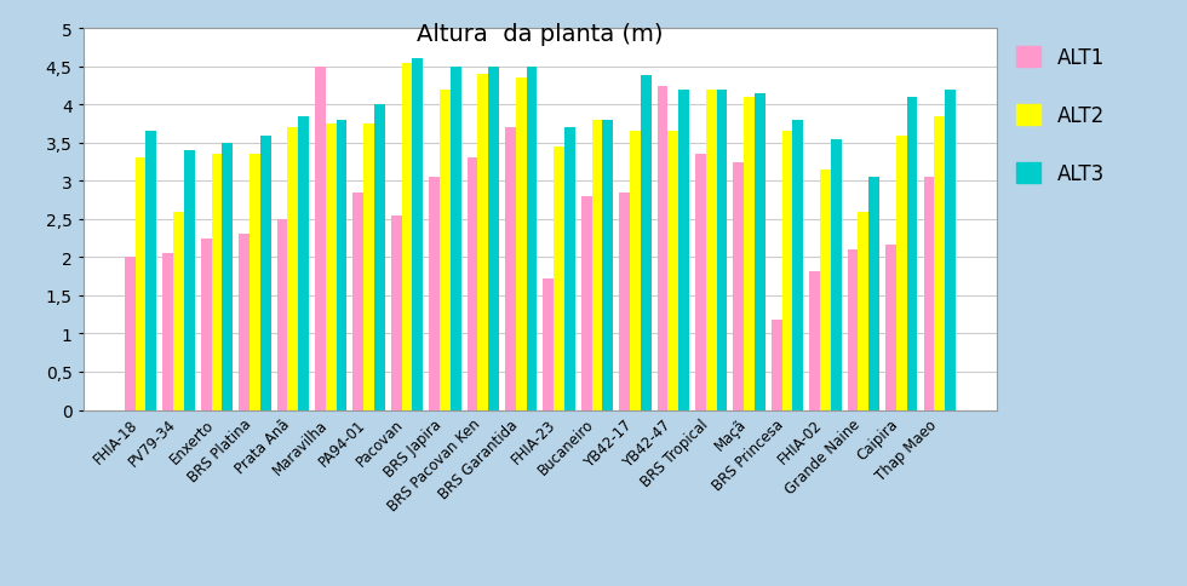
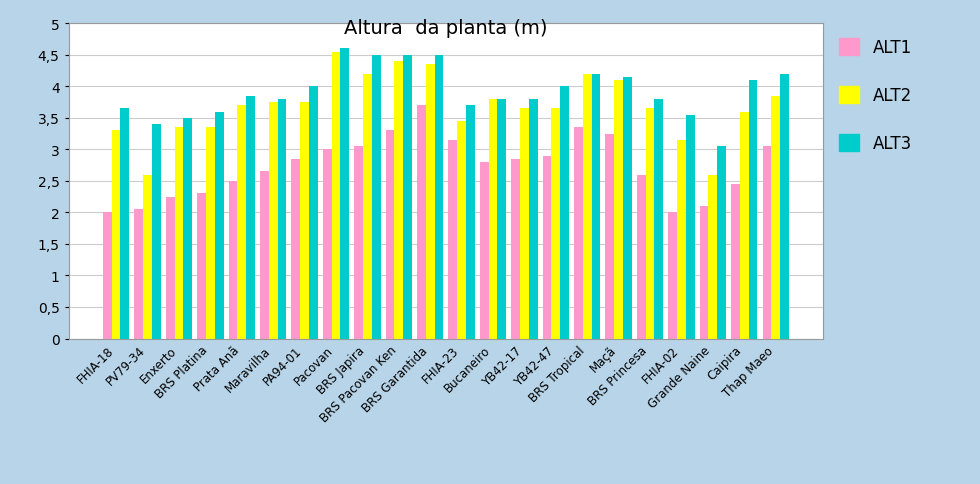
ALT1/Maravilha: 4,50 -> 2,65
ALT1/Pacovan: 2,54 -> 3,00
ALT1/FHIA-23: 1,72 -> 3,15
ALT3/YB42-17: 4,38 -> 3,80
ALT1/YB42-47: 4,24 -> 2,90
ALT3/YB42-47: 4,20 -> 4,00
ALT1/BRS Princesa: 1,18 -> 2,60
ALT1/FHIA-02: 1,82 -> 2,00
ALT1/Caipira: 2,16 -> 2,45
